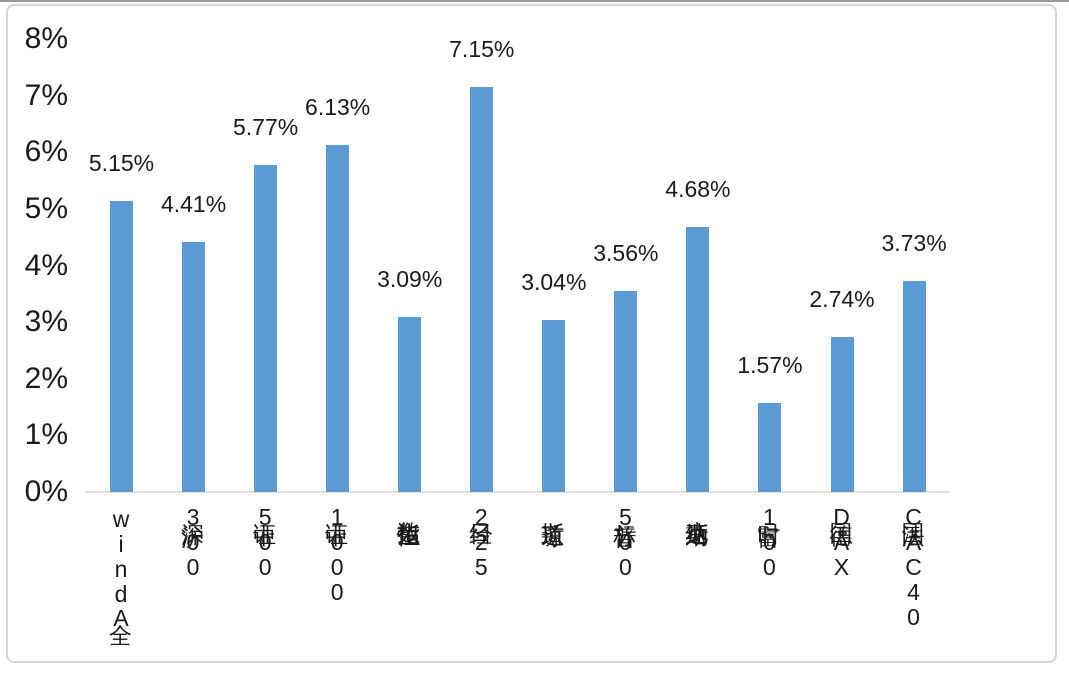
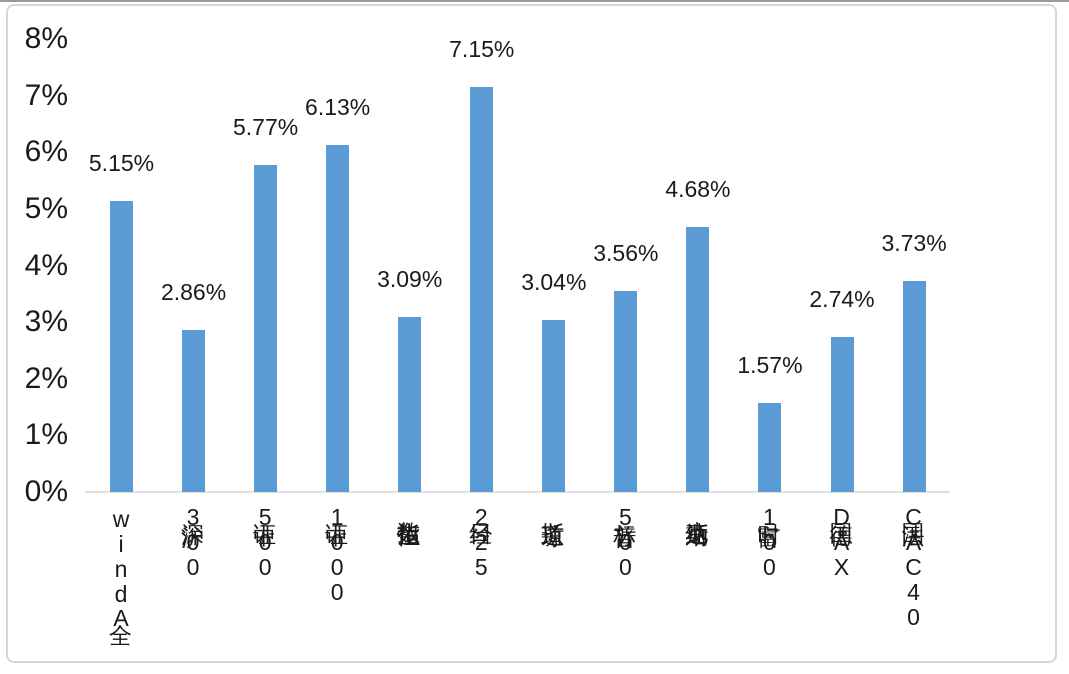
沪深300: 4.41% -> 2.86%
